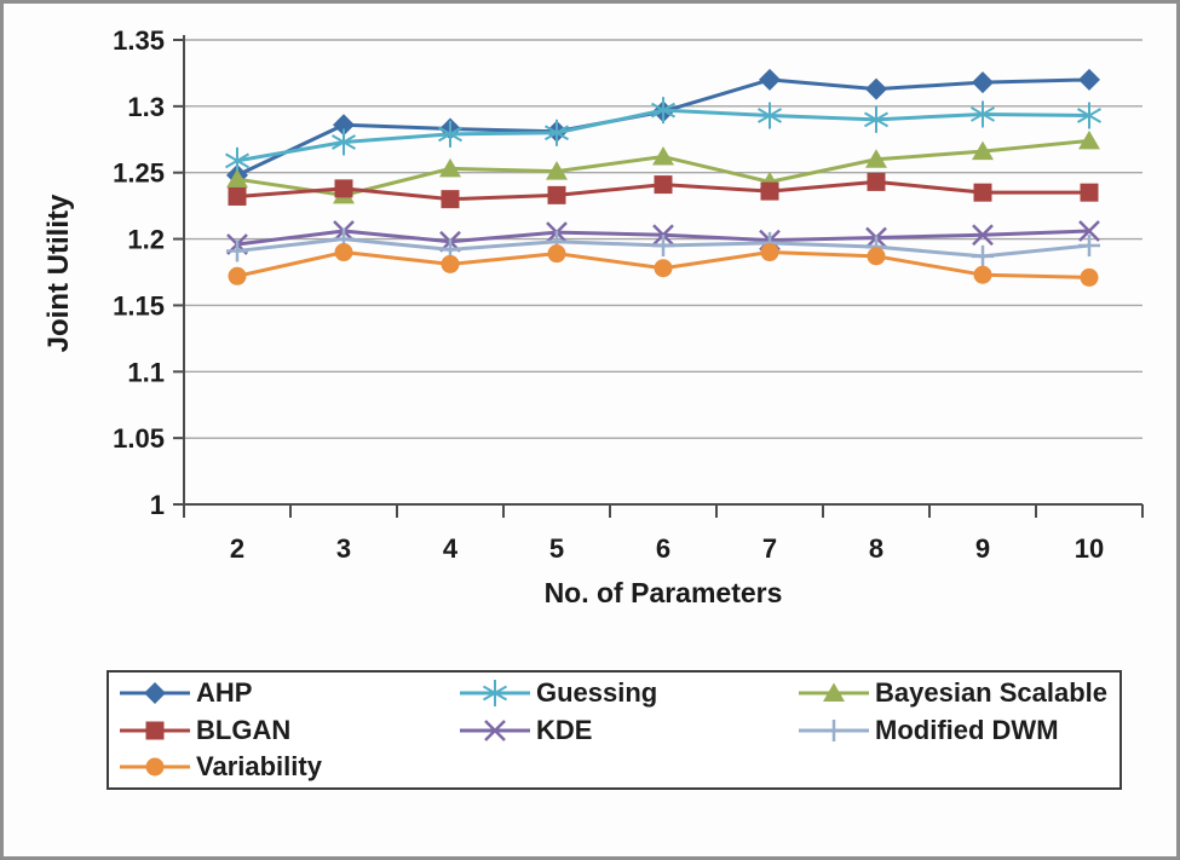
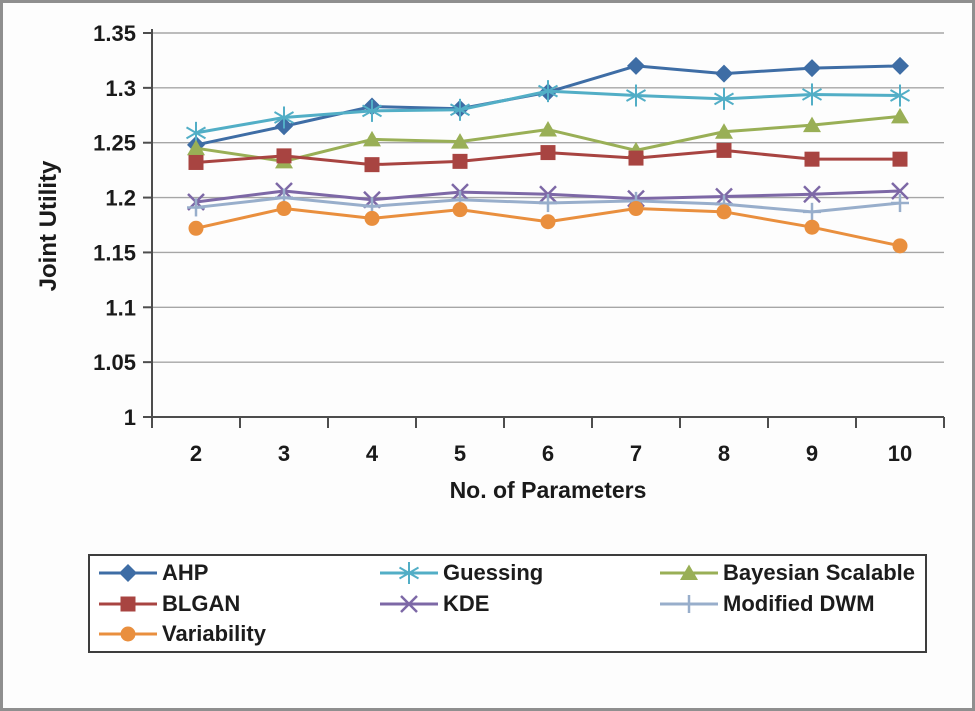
AHP/3: 1.286 -> 1.265
Variability/10: 1.171 -> 1.156
